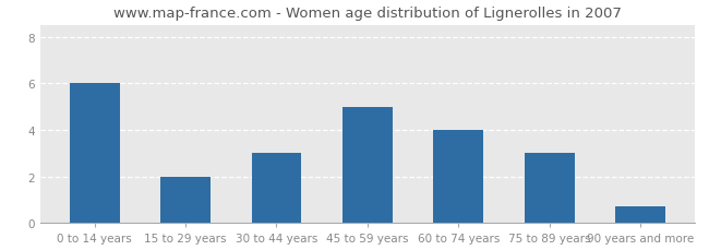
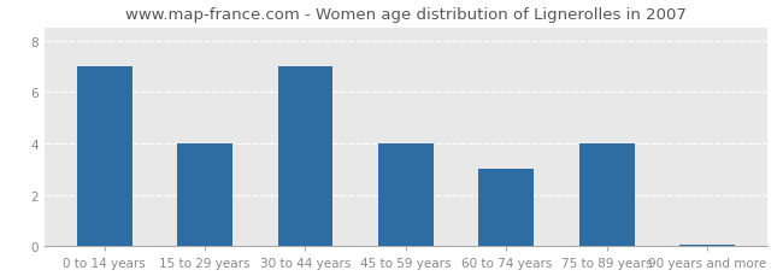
0 to 14 years: 6.00 -> 7.00
15 to 29 years: 2.00 -> 4.00
30 to 44 years: 3.00 -> 7.00
45 to 59 years: 5.00 -> 4.00
60 to 74 years: 4.00 -> 3.00
75 to 89 years: 3.00 -> 4.00
90 years and more: 0.70 -> 0.07
